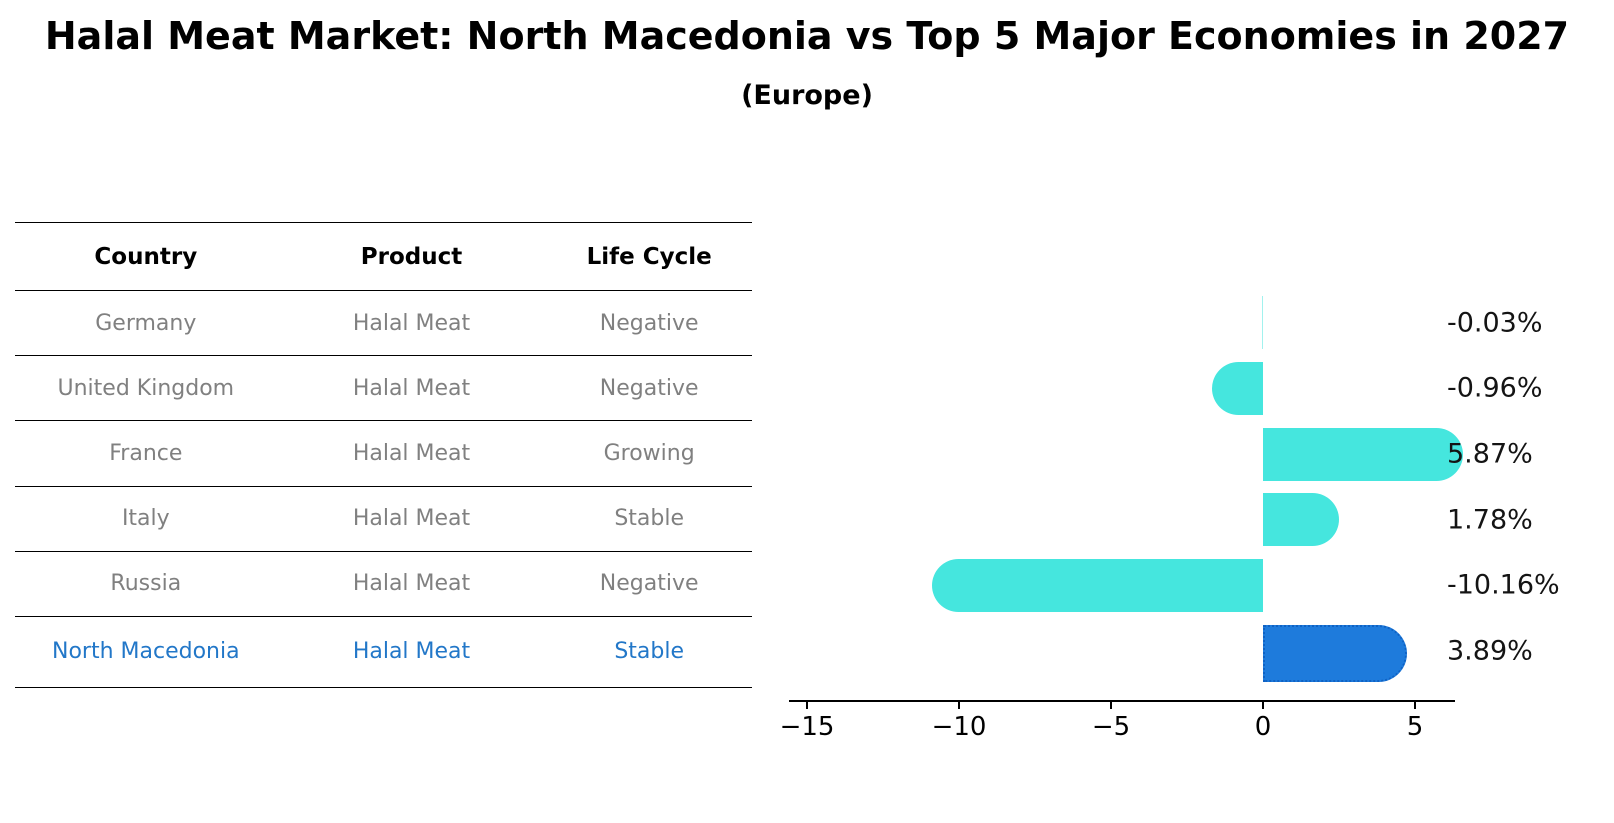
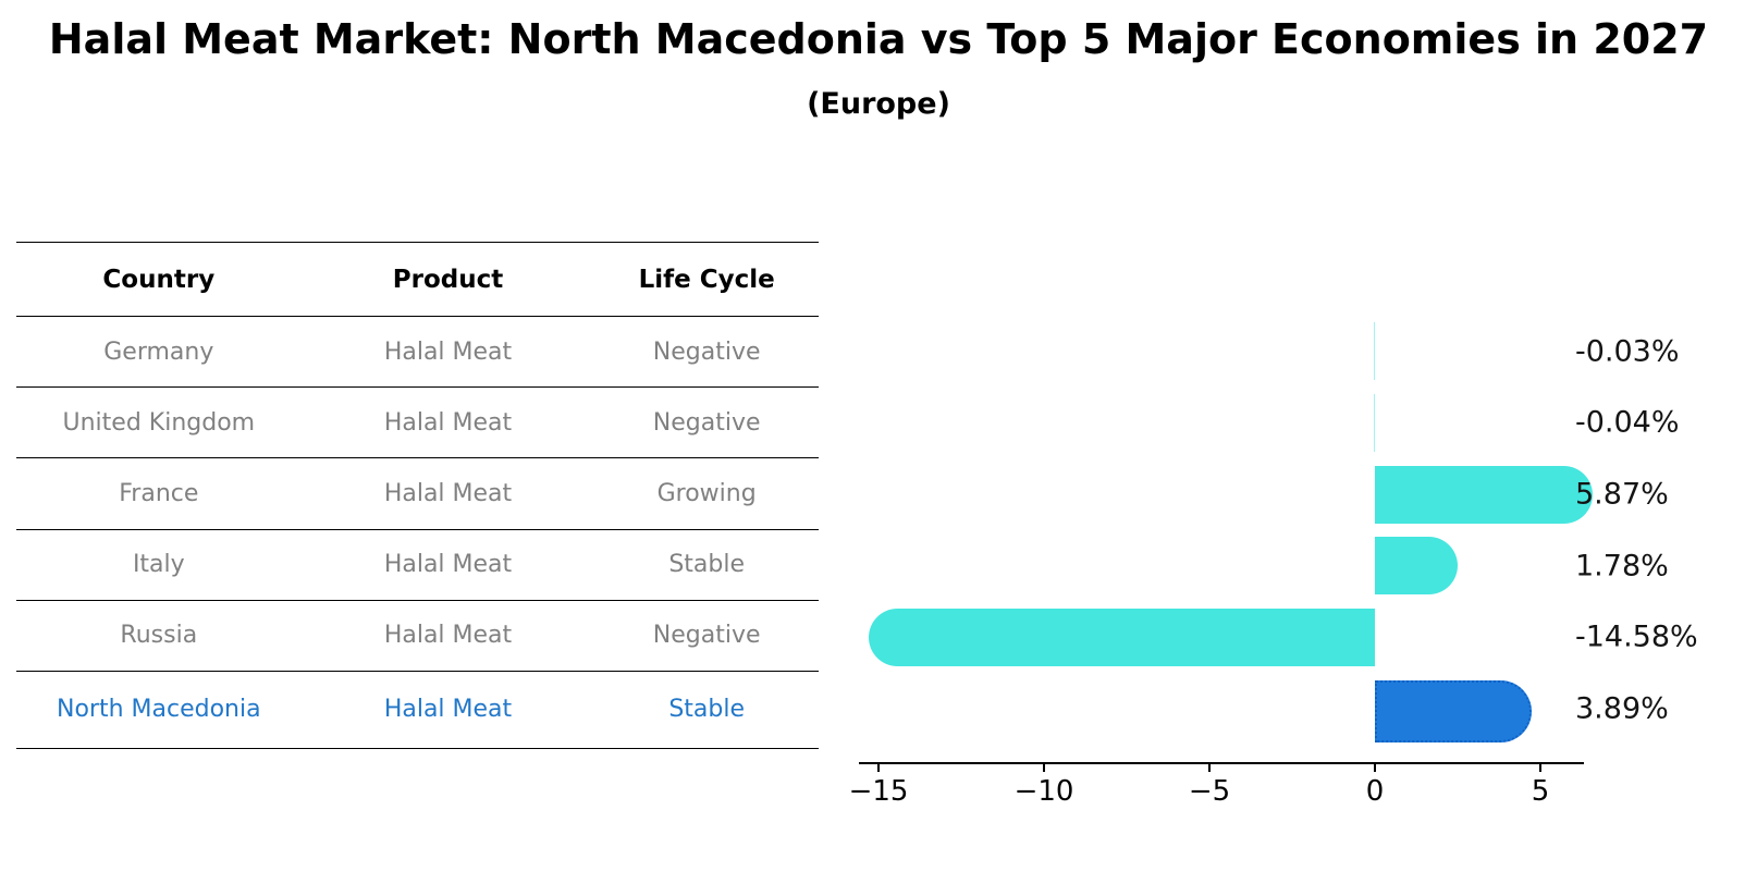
United Kingdom: -0.96% -> -0.04%
Russia: -10.16% -> -14.58%
